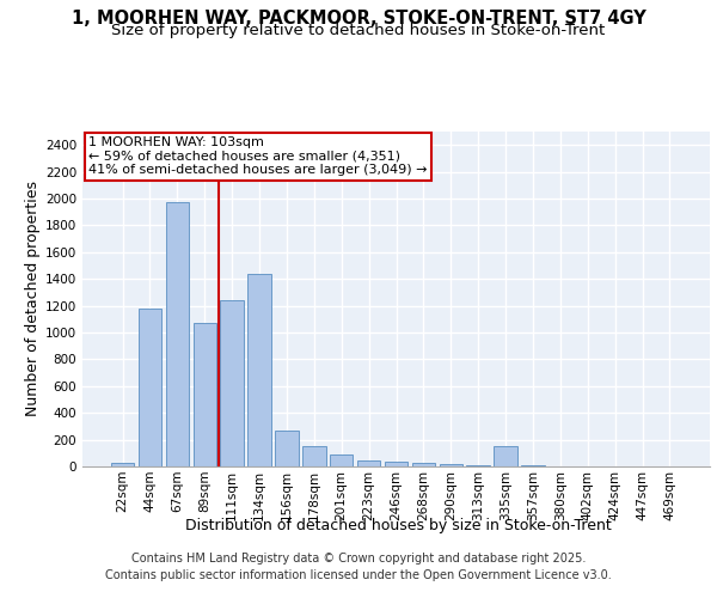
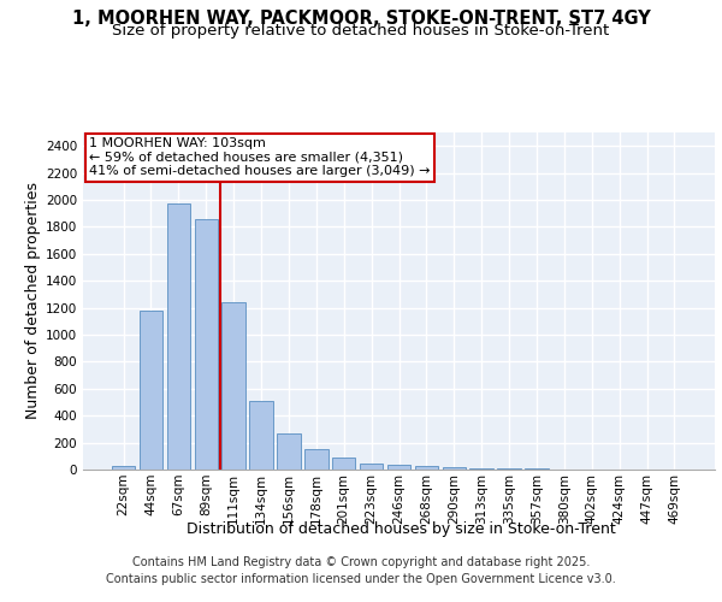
89sqm: 1070 -> 1860
134sqm: 1440 -> 510
335sqm: 150 -> 10
